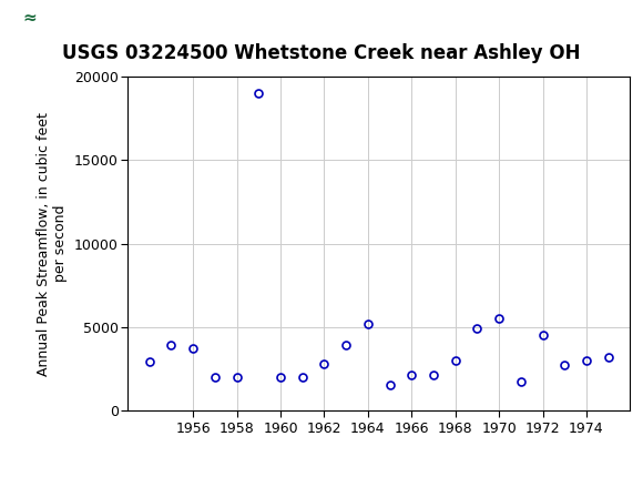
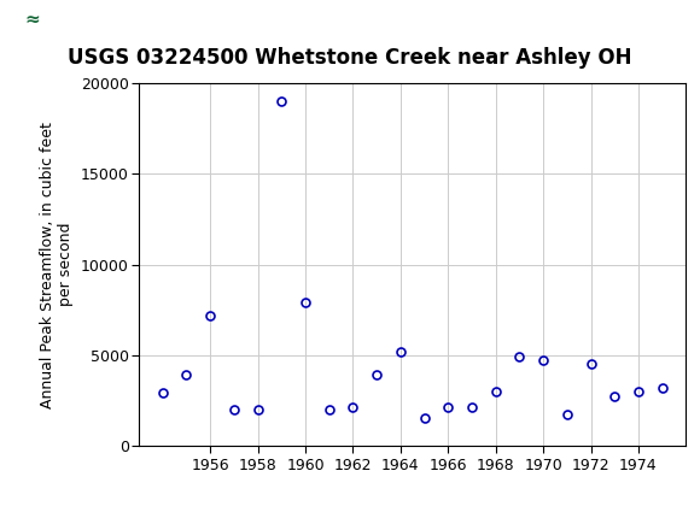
1956: 3700 -> 7200
1960: 2000 -> 7900
1962: 2800 -> 2100
1970: 5500 -> 4700
